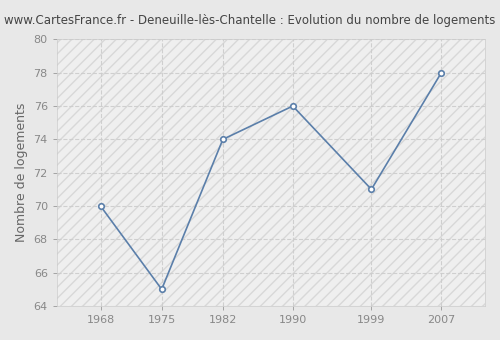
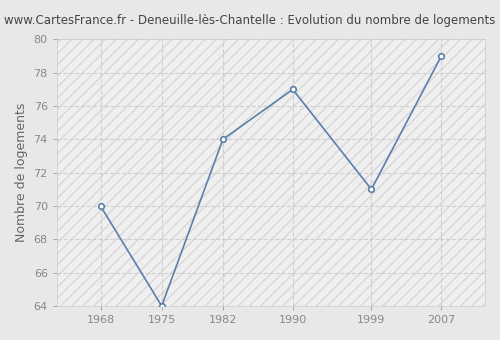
1975: 65 -> 64
1990: 76 -> 77
2007: 78 -> 79
